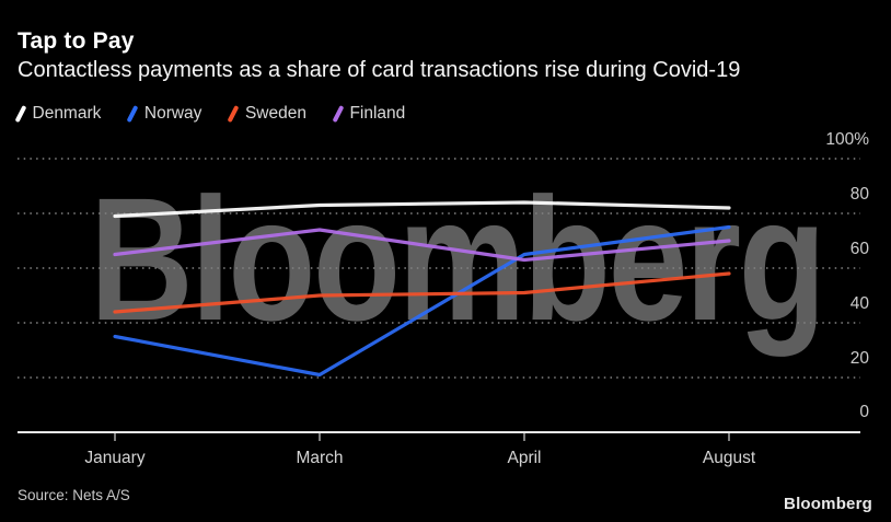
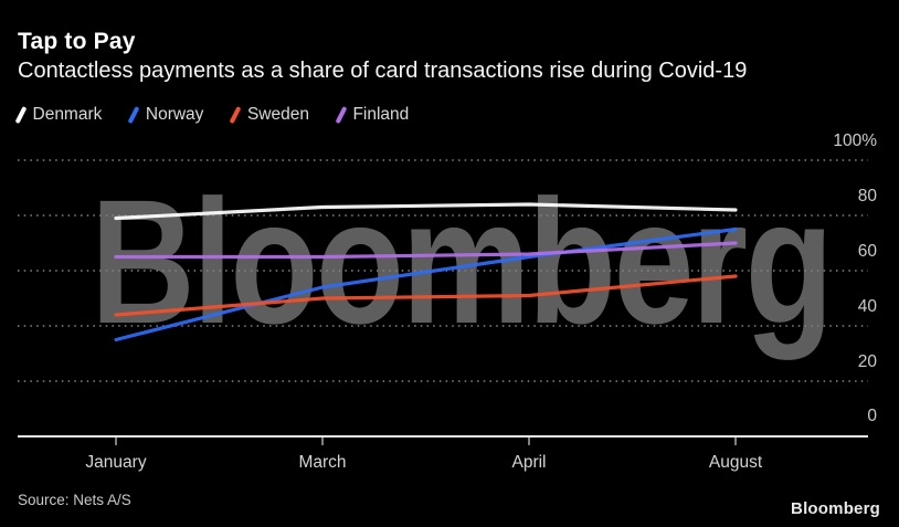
Norway/March: 21% -> 54%
Finland/March: 74% -> 65%
Finland/April: 63% -> 66%
